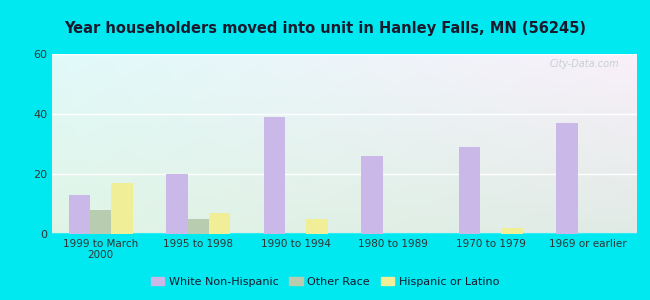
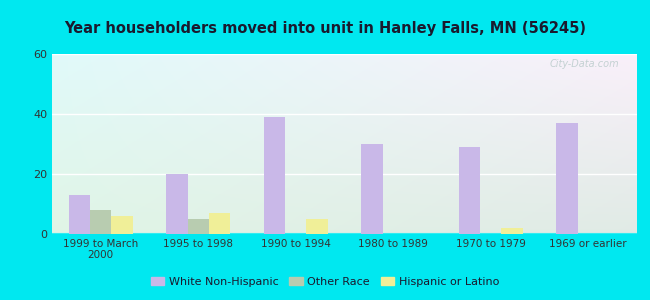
Hispanic or Latino/1999 to March 2000: 17 -> 6
White Non-Hispanic/1980 to 1989: 26 -> 30
